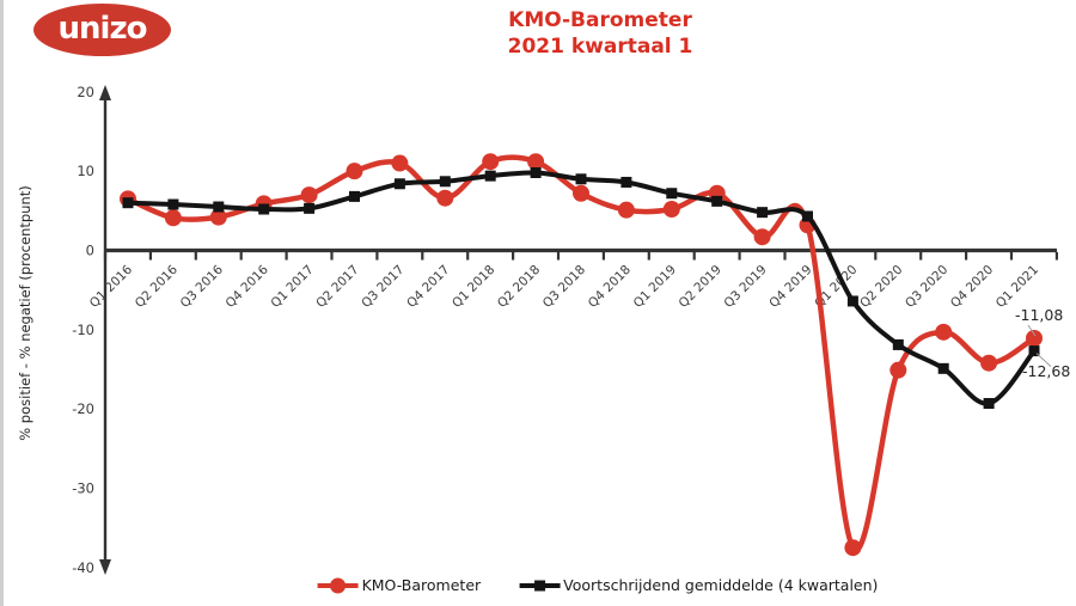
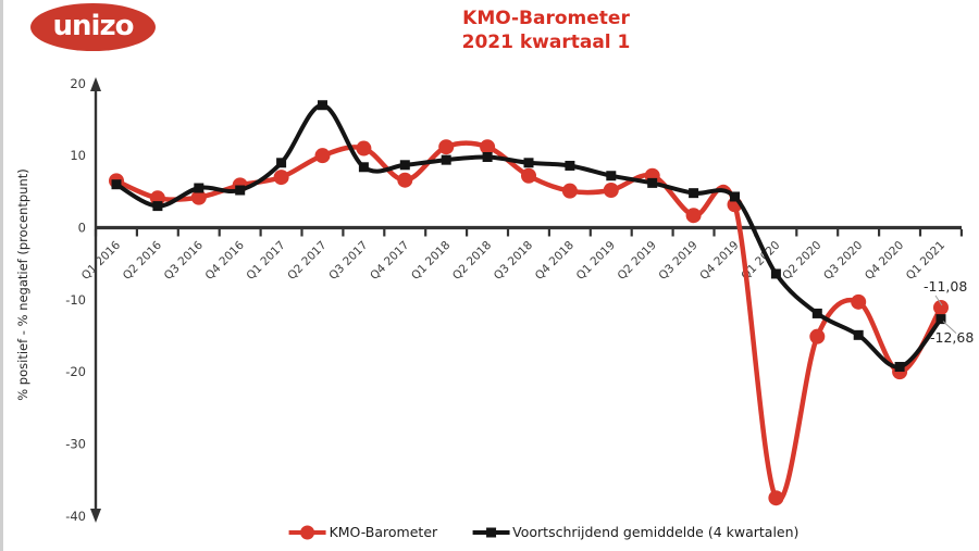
Voortschrijdend gemiddelde (4 kwartalen)/Q2 2016: 6 -> 3
Voortschrijdend gemiddelde (4 kwartalen)/Q1 2017: 5 -> 9
Voortschrijdend gemiddelde (4 kwartalen)/Q2 2017: 7 -> 17
KMO-Barometer/Q4 2020: -14 -> -20
